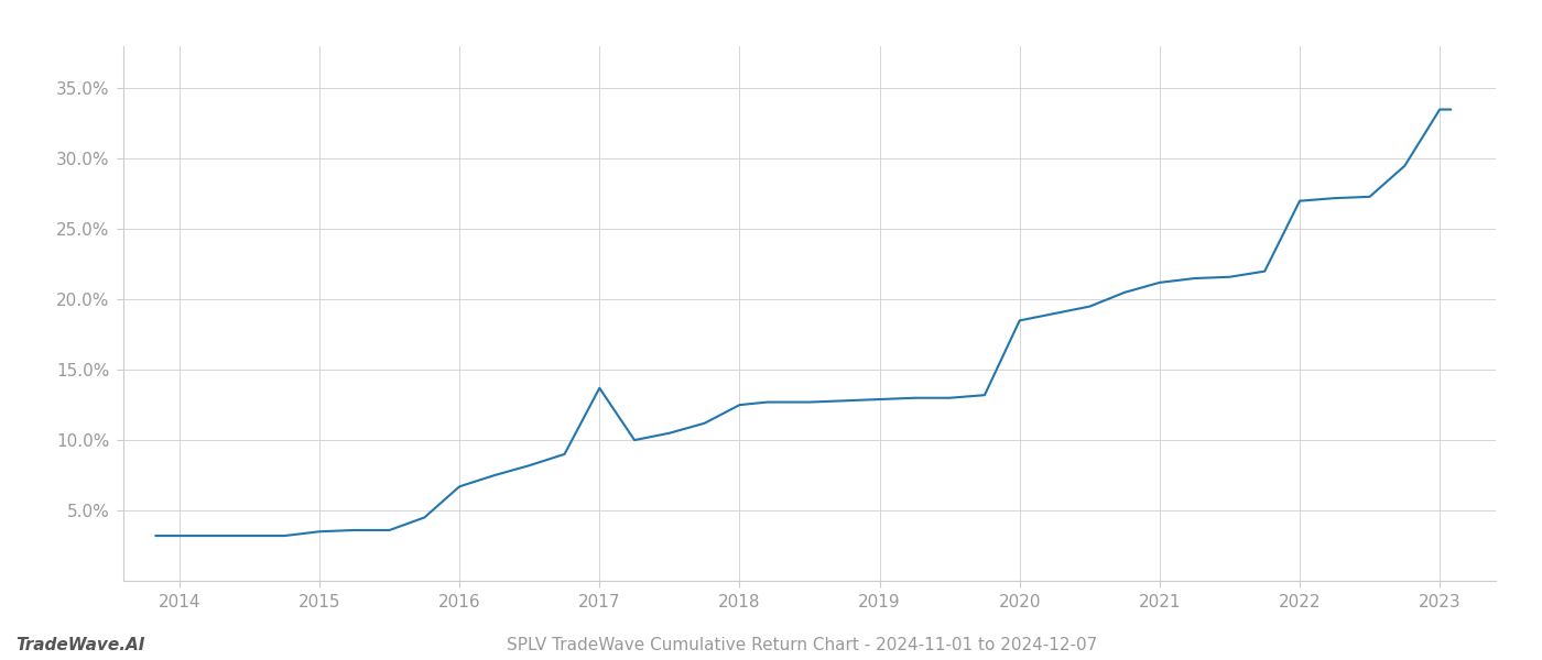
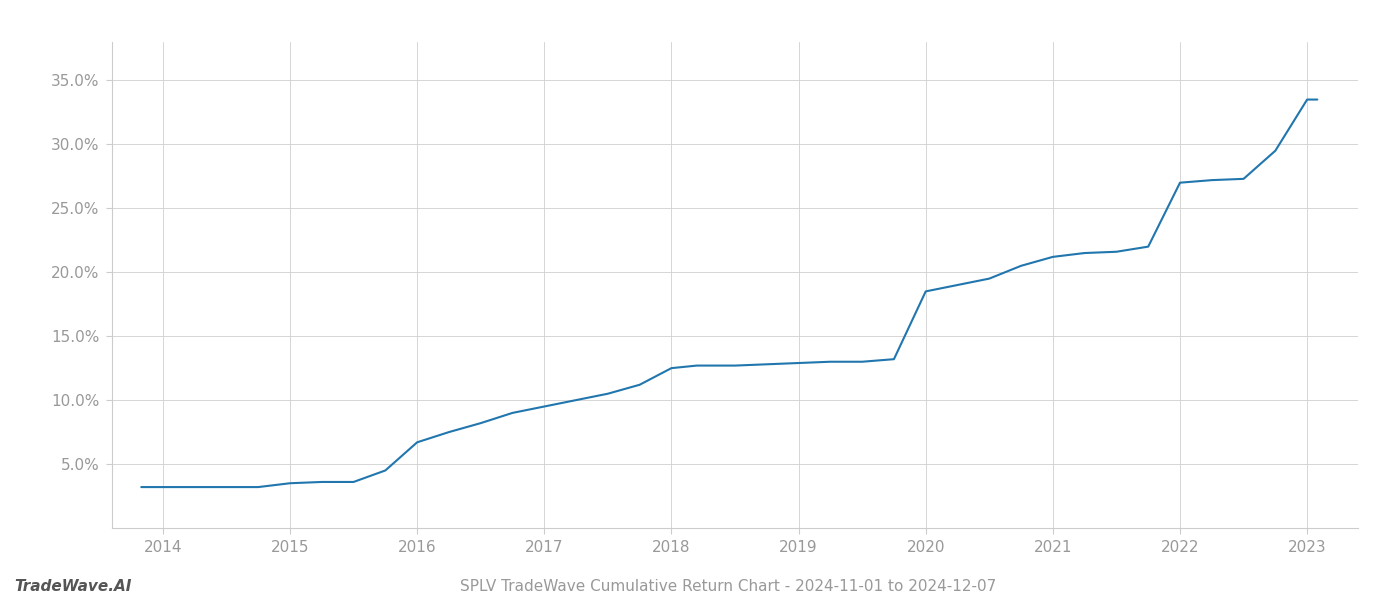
2017: 13.7% -> 9.5%
